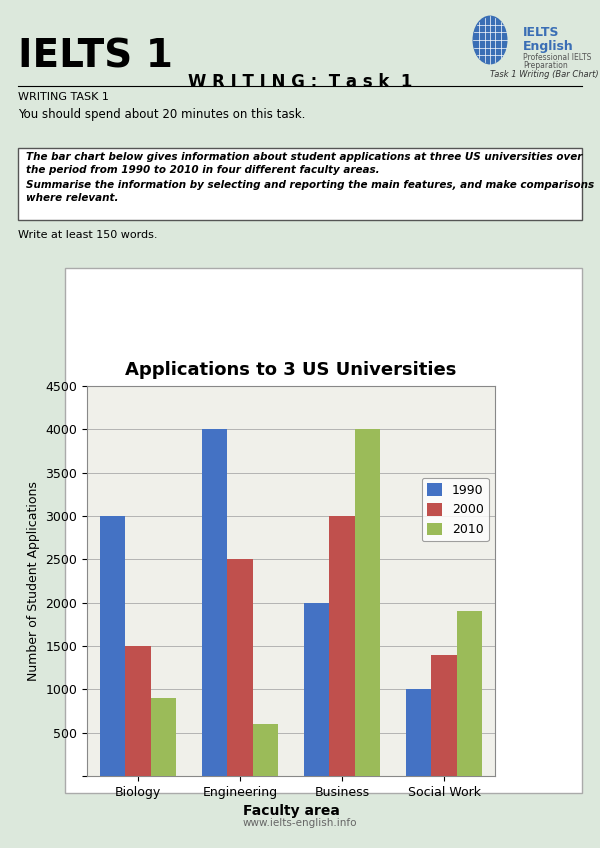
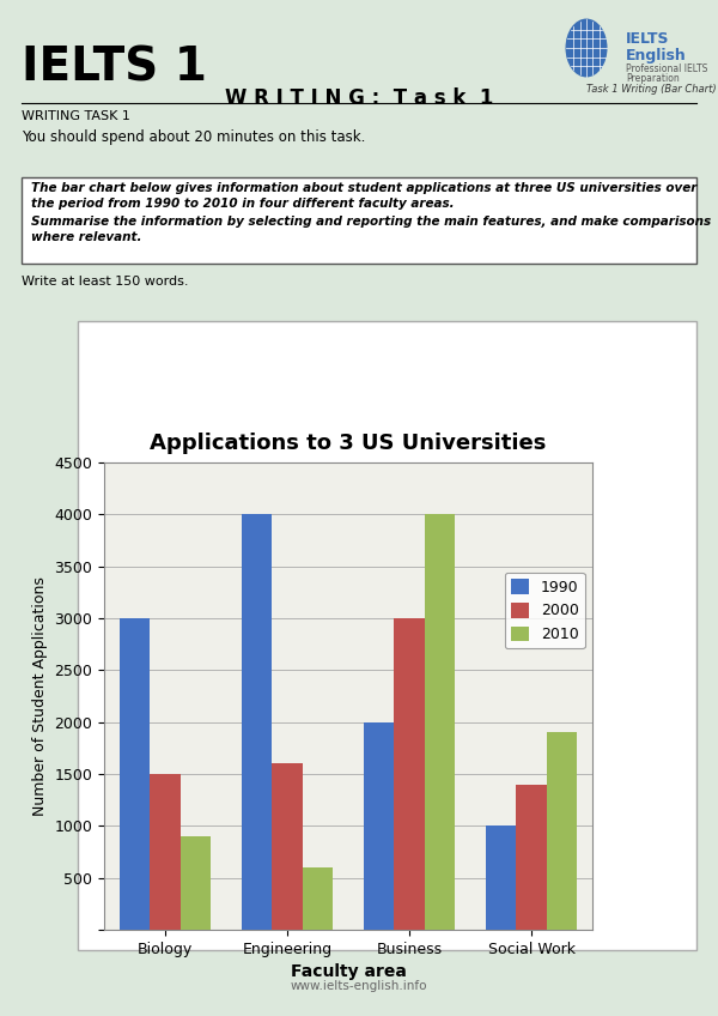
2000/Engineering: 2500 -> 1600
